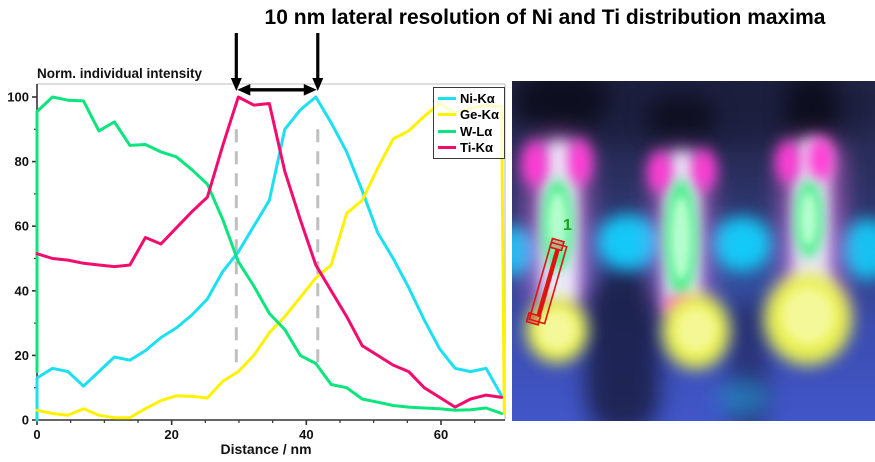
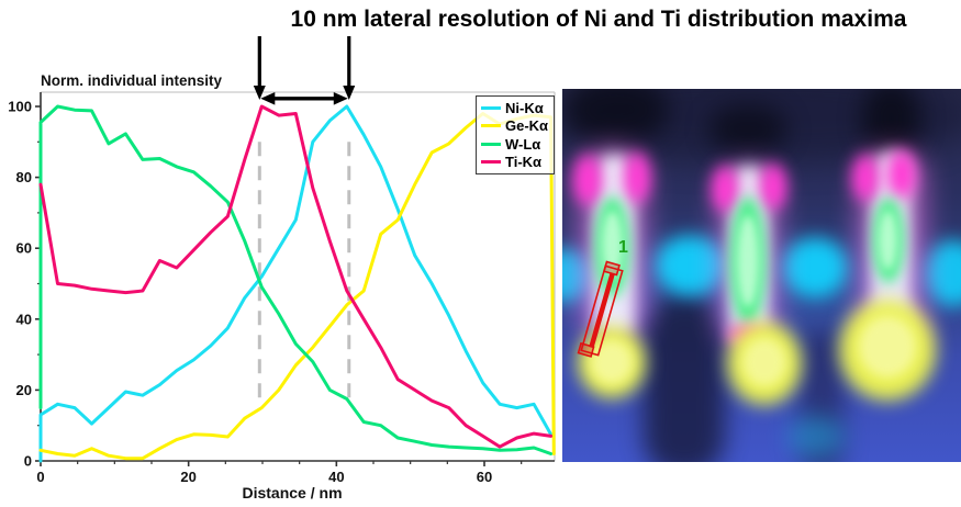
Ti-Kα/0: 52 -> 78
